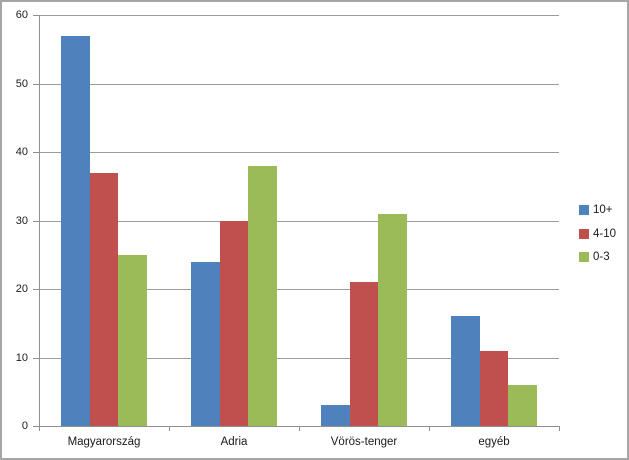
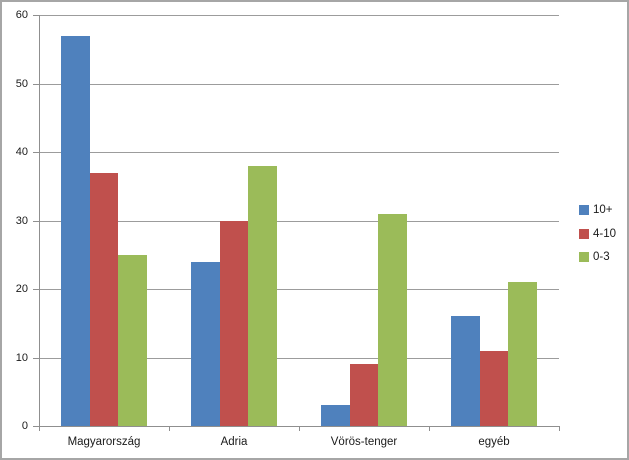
4-10/Vörös-tenger: 21 -> 9
0-3/egyéb: 6 -> 21
